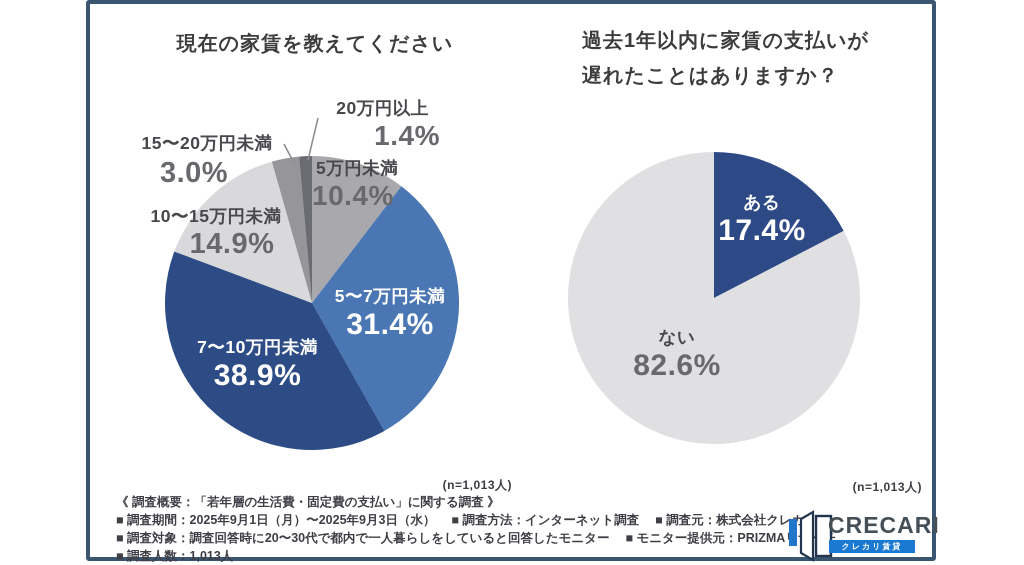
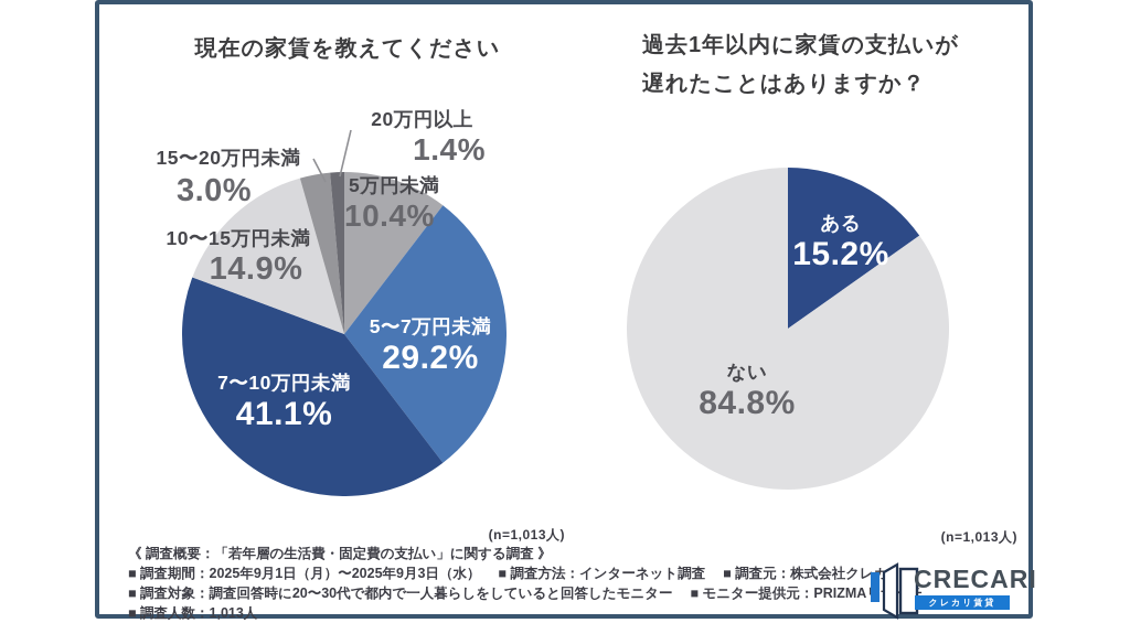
現在の家賃を教えてください/5〜7万円未満: 31.4% -> 29.2%
現在の家賃を教えてください/7〜10万円未満: 38.9% -> 41.1%
過去1年以内に家賃の支払いが遅れたことはありますか？/ある: 17.4% -> 15.2%
過去1年以内に家賃の支払いが遅れたことはありますか？/ない: 82.6% -> 84.8%
